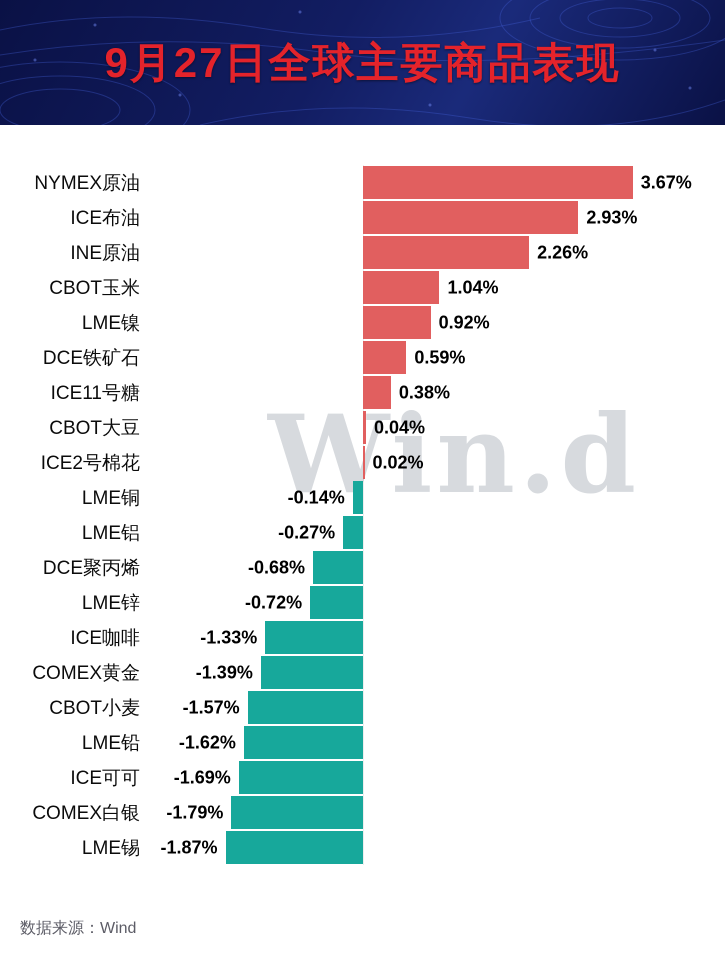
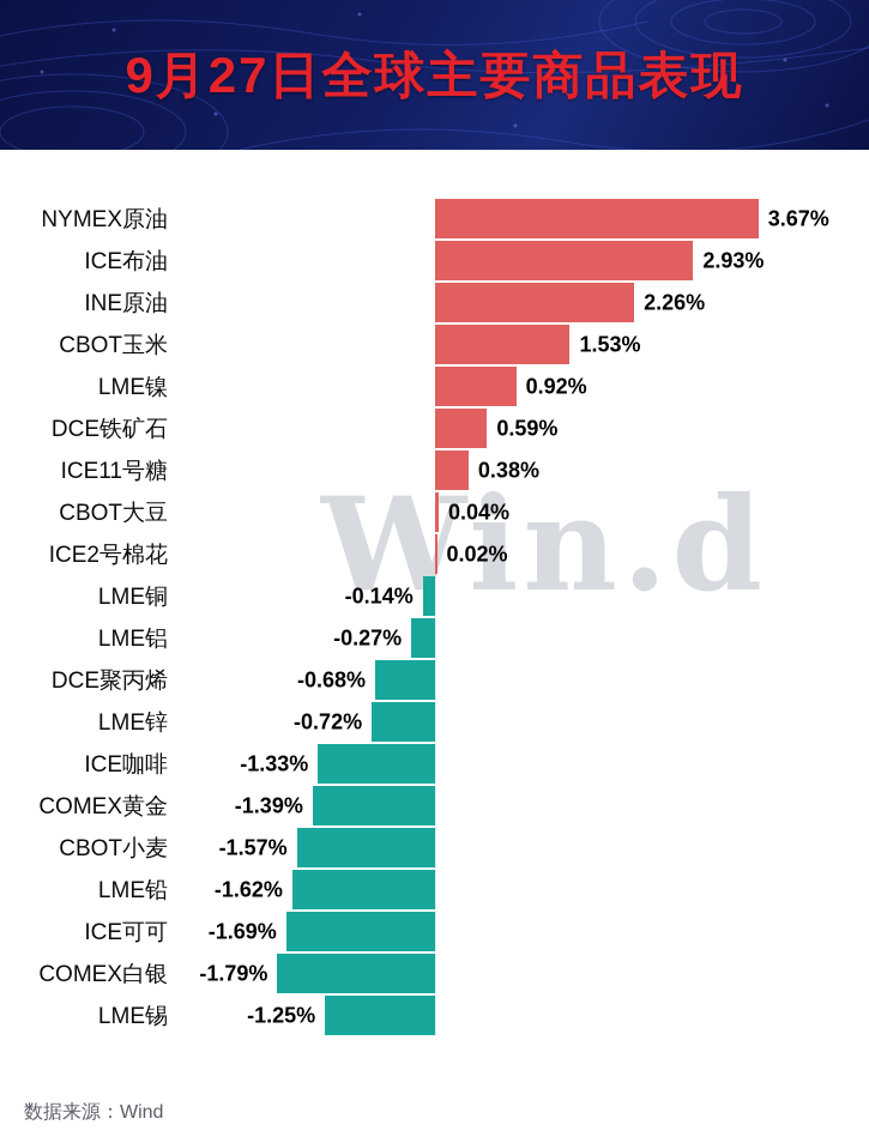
CBOT玉米: 1.04% -> 1.53%
LME锡: -1.87% -> -1.25%
